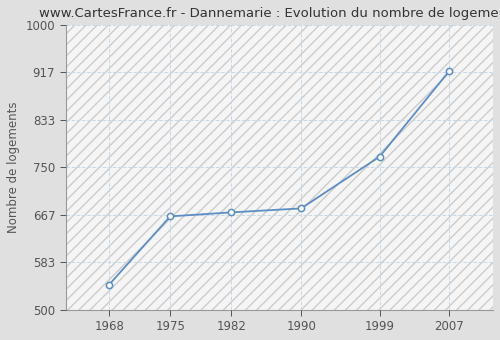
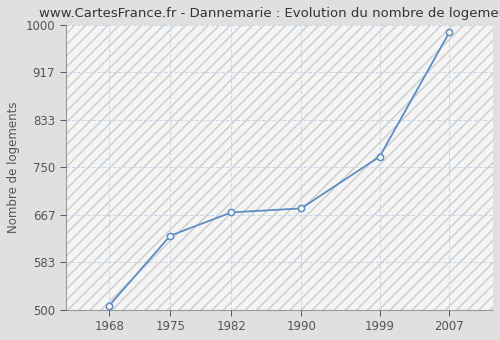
1968: 544 -> 507
1975: 664 -> 630
2007: 920 -> 988
